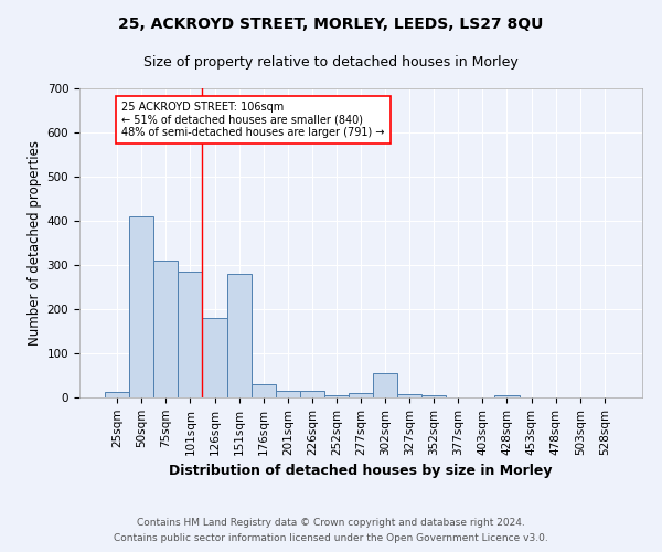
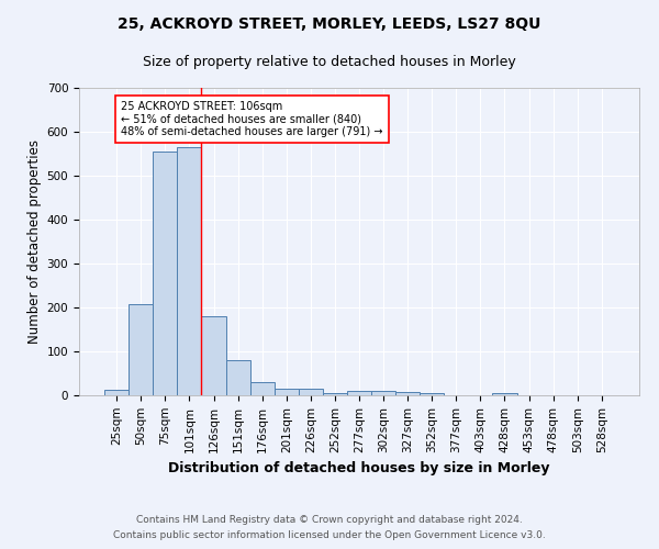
50sqm: 410 -> 207
75sqm: 310 -> 555
101sqm: 285 -> 565
151sqm: 280 -> 80
302sqm: 55 -> 10
